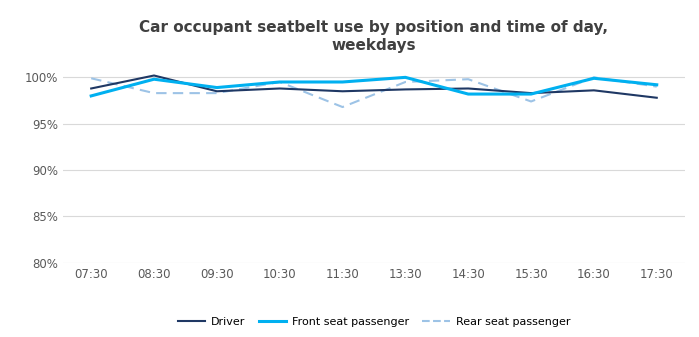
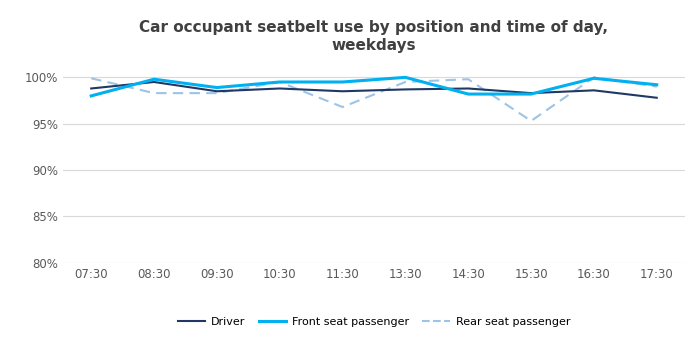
Driver/08:30: 100.2% -> 99.5%
Rear seat passenger/15:30: 97.4% -> 95.3%
